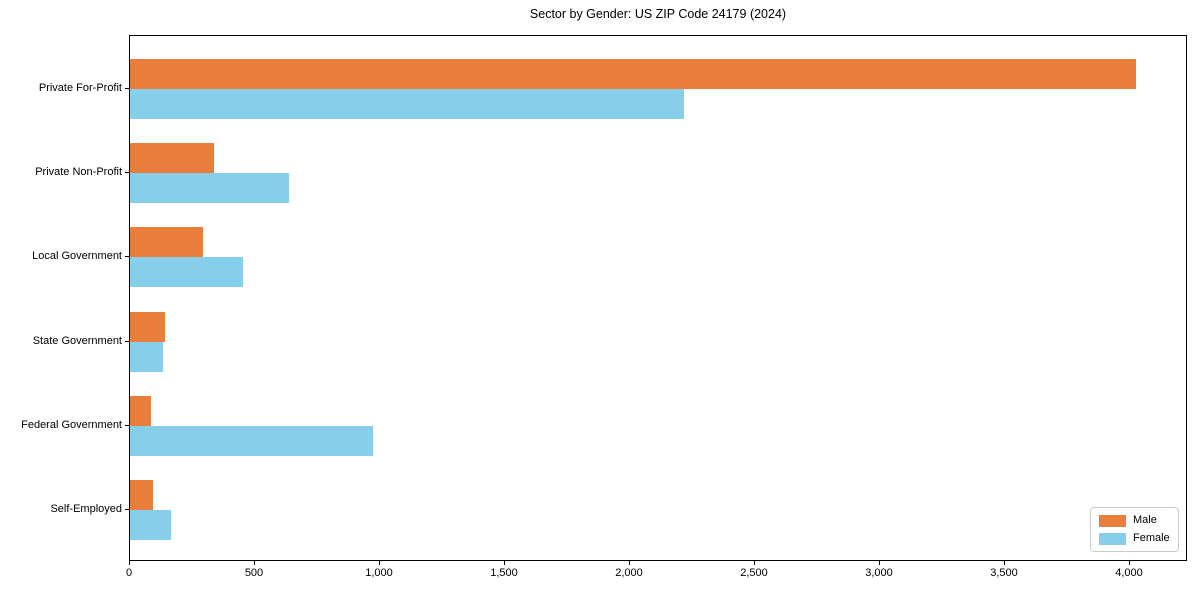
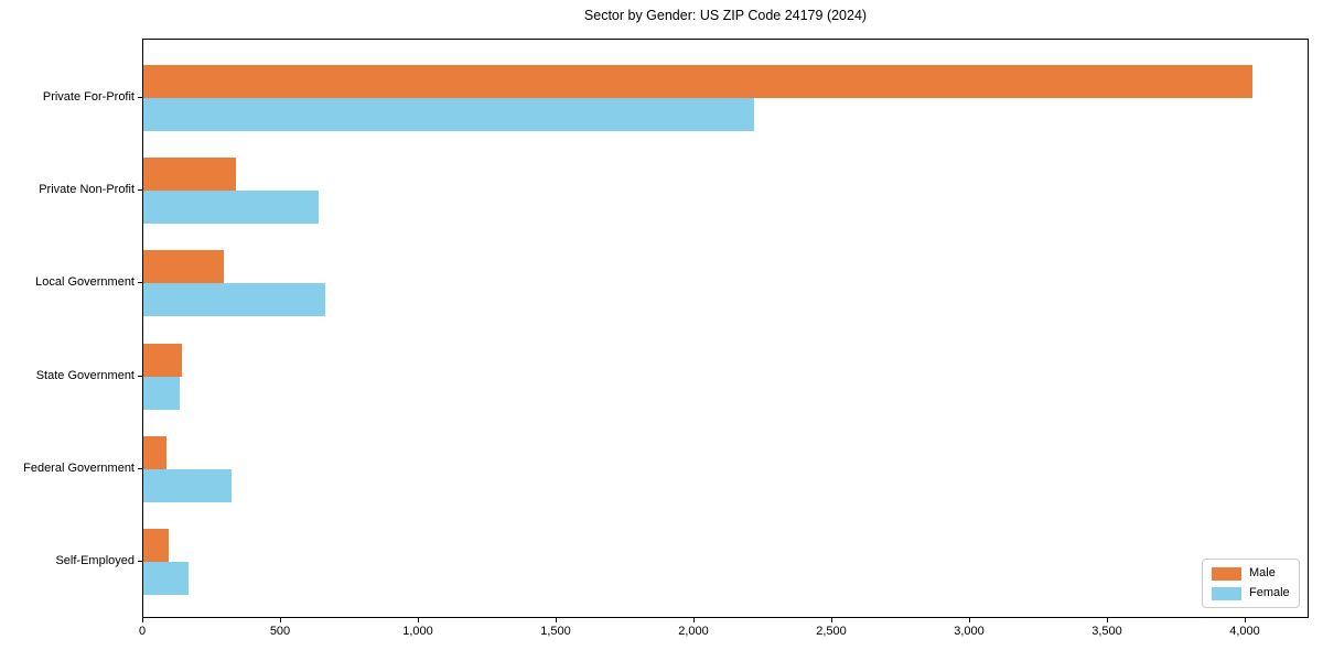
Female/Local Government: 450 -> 660
Female/Federal Government: 970 -> 320
